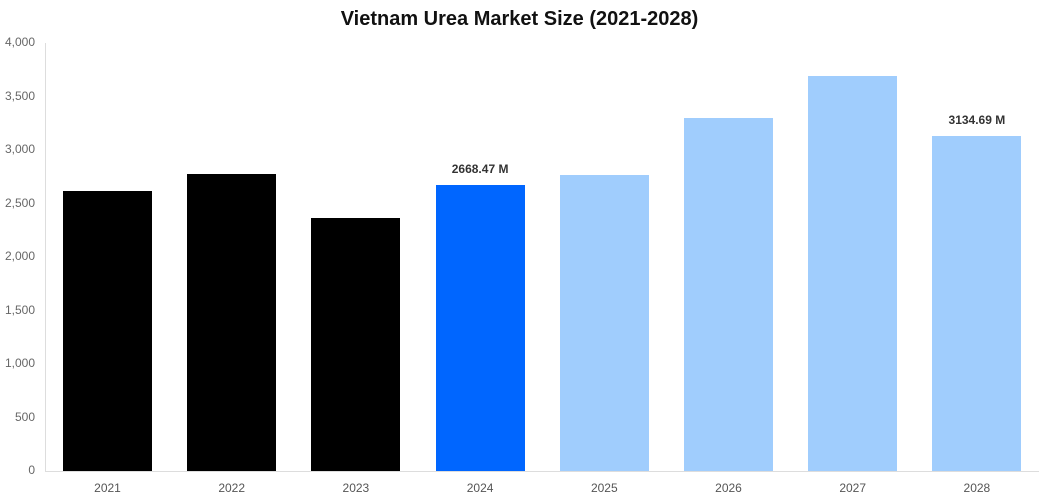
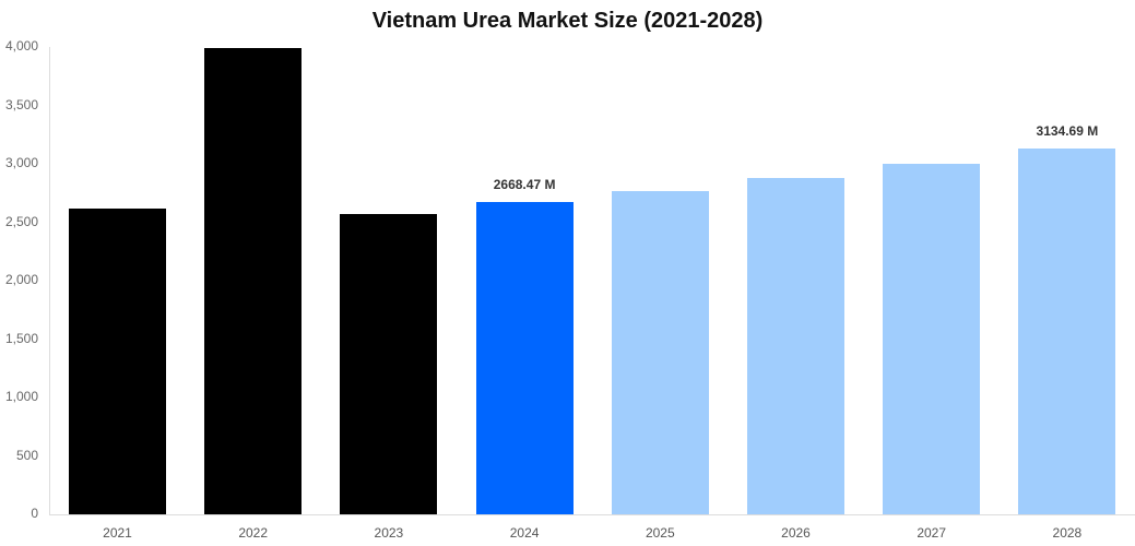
2022: 2780 -> 3990
2023: 2360 -> 2570
2026: 3300 -> 2880
2027: 3690 -> 3000
